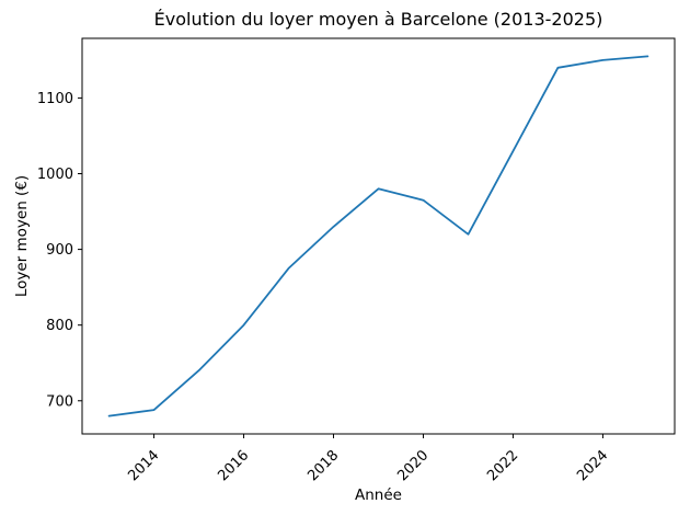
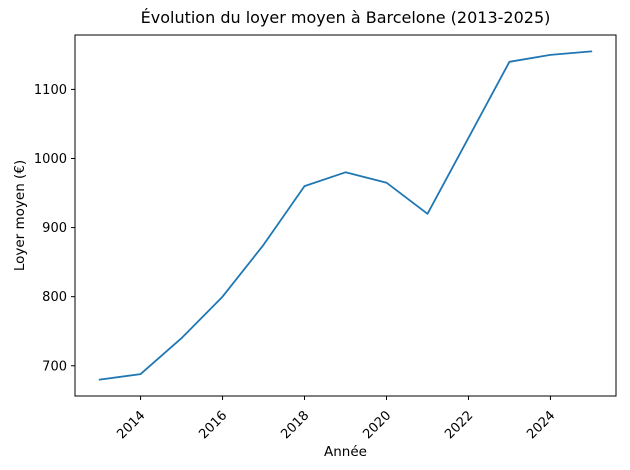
2018: 930 -> 960
